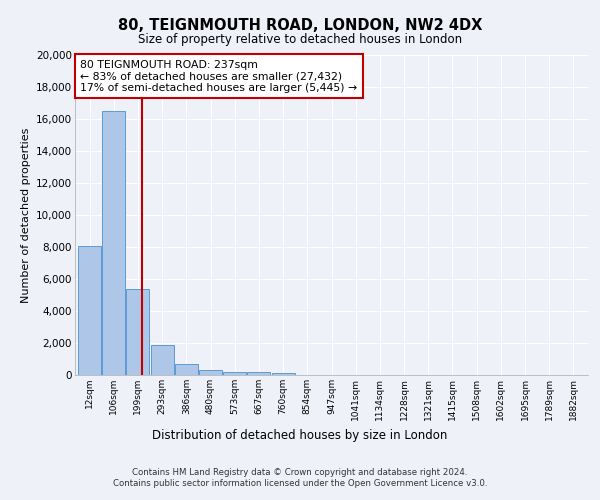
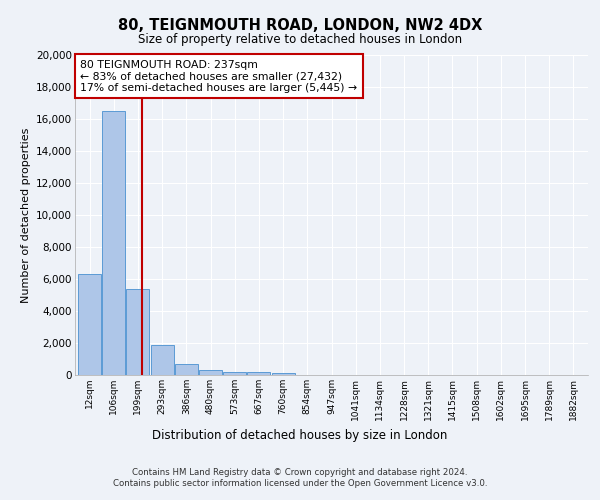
12sqm: 8,000 -> 6,300
